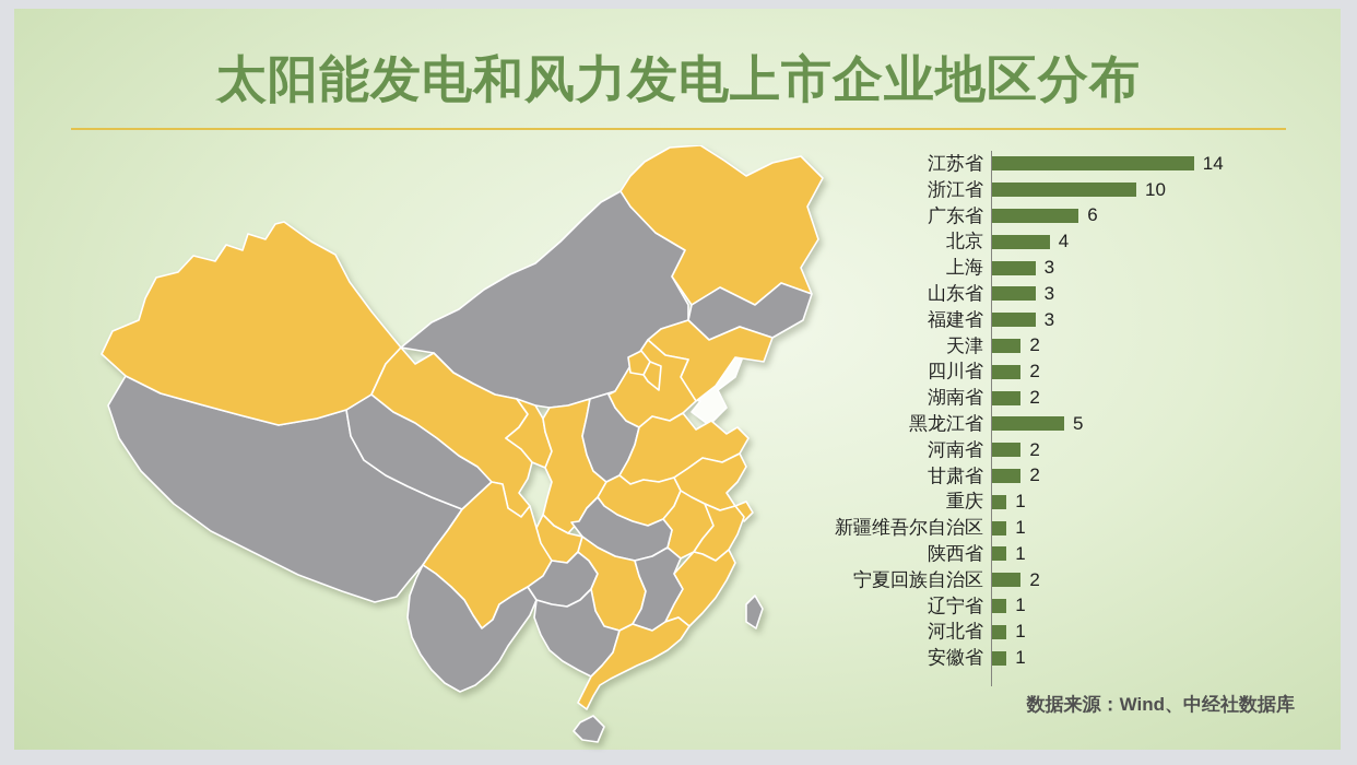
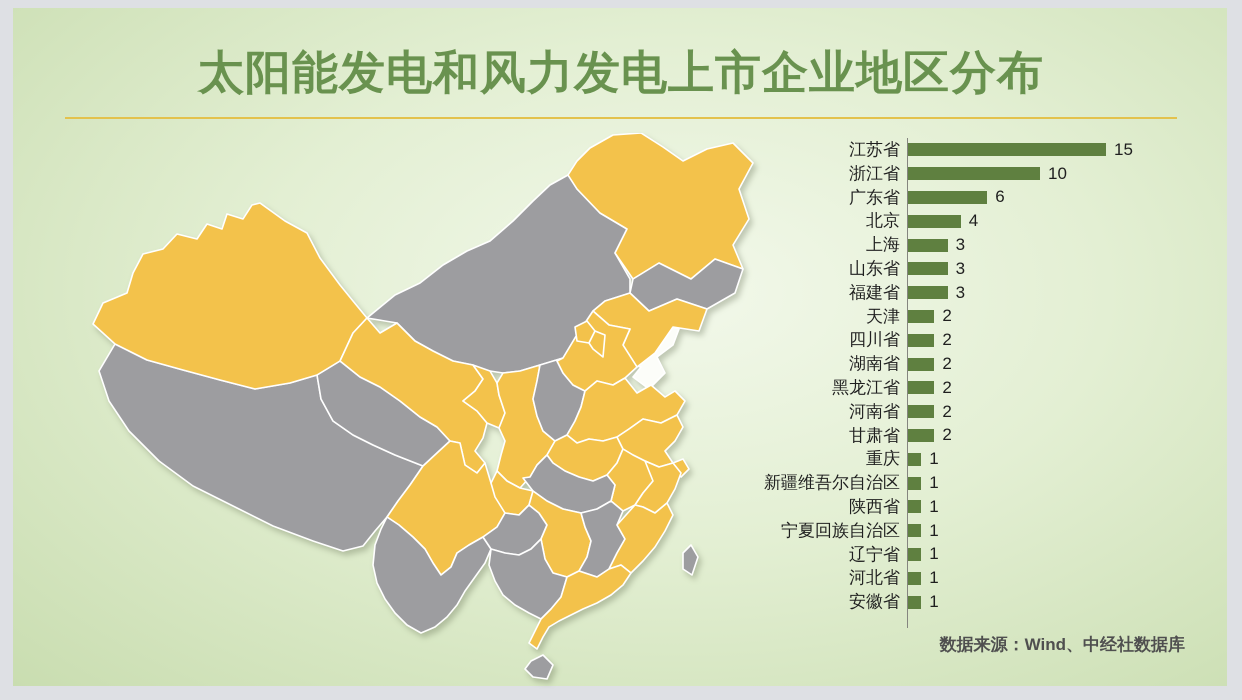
江苏省: 14 -> 15
黑龙江省: 5 -> 2
宁夏回族自治区: 2 -> 1
